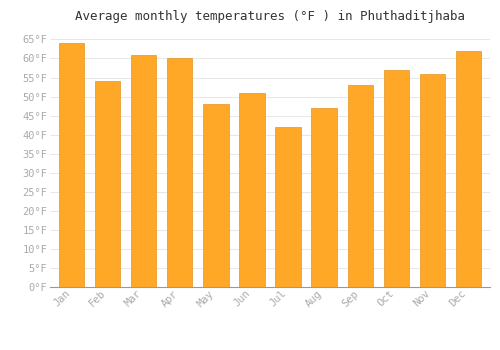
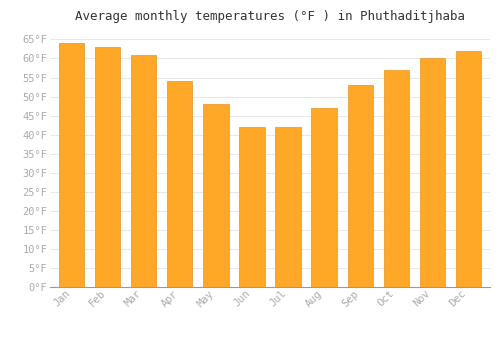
Feb: 54°F -> 63°F
Apr: 60°F -> 54°F
Jun: 51°F -> 42°F
Nov: 56°F -> 60°F
